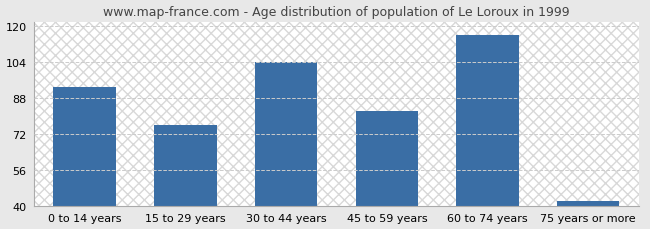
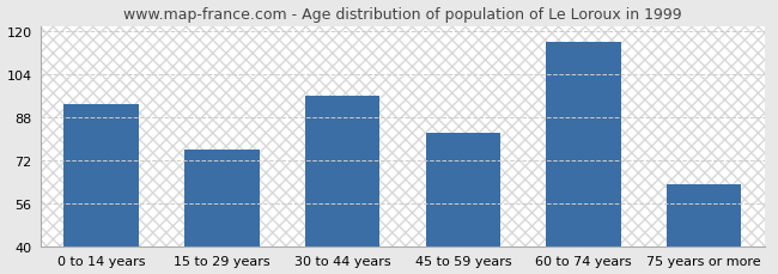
30 to 44 years: 104 -> 96
75 years or more: 42 -> 63
